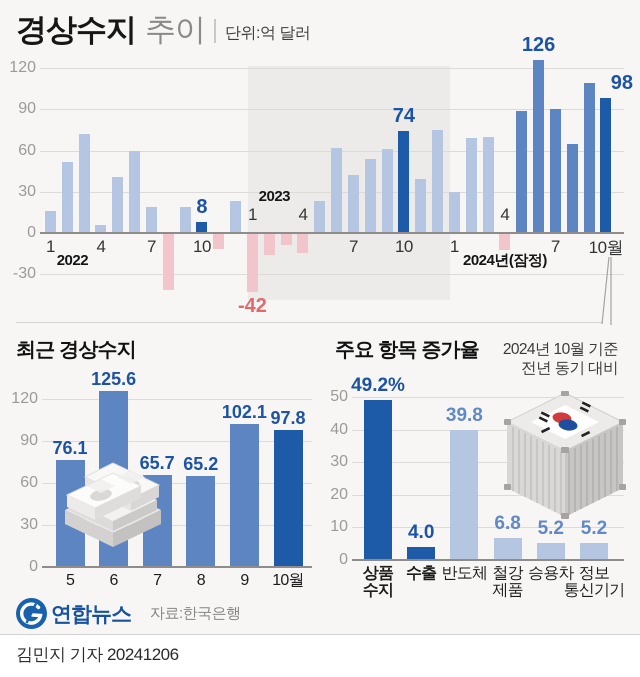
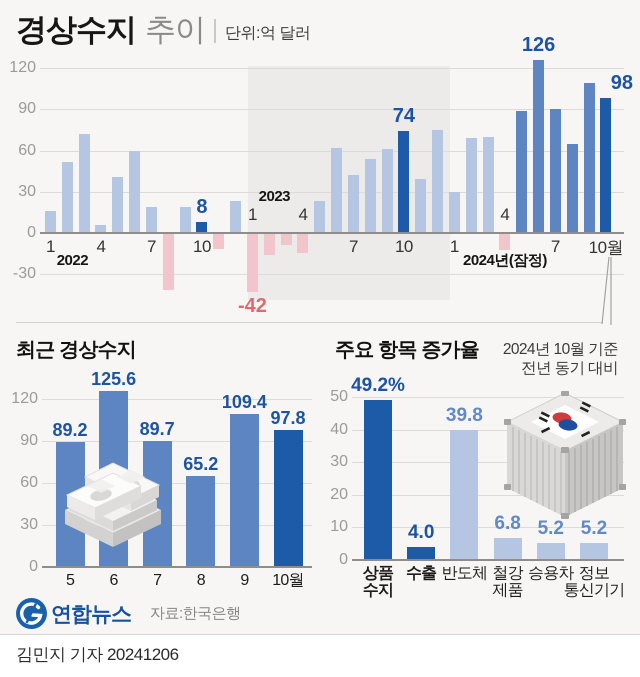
최근 경상수지/5: 76.1 -> 89.2
최근 경상수지/7: 65.7 -> 89.7
최근 경상수지/9: 102.1 -> 109.4
